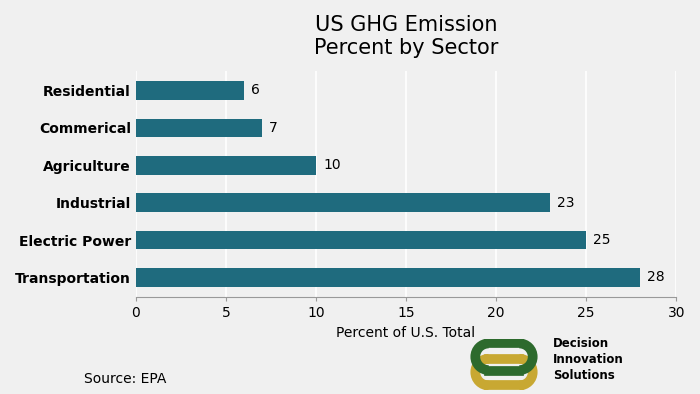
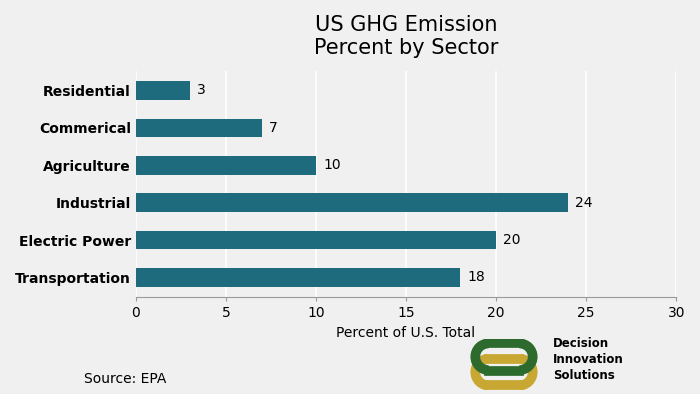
Residential: 6 -> 3
Industrial: 23 -> 24
Electric Power: 25 -> 20
Transportation: 28 -> 18
